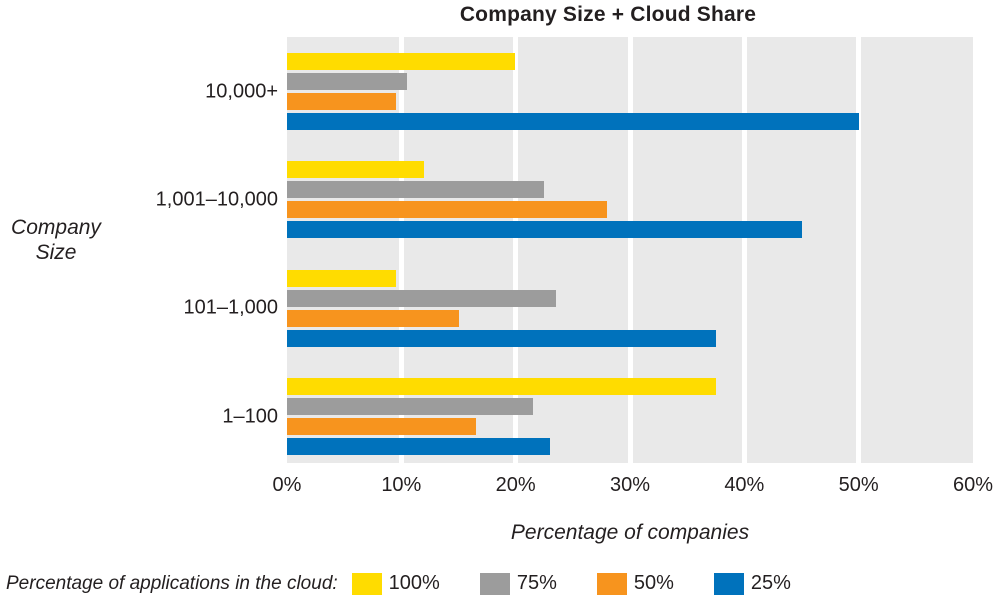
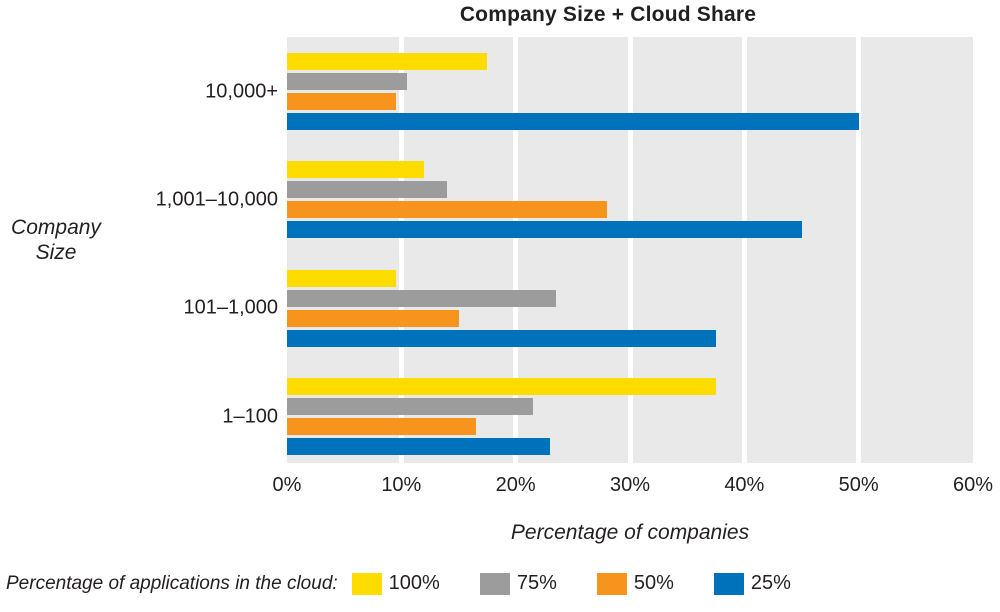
100%/10,000+: 19.9% -> 17.5%
75%/1,001–10,000: 22.5% -> 14.0%
